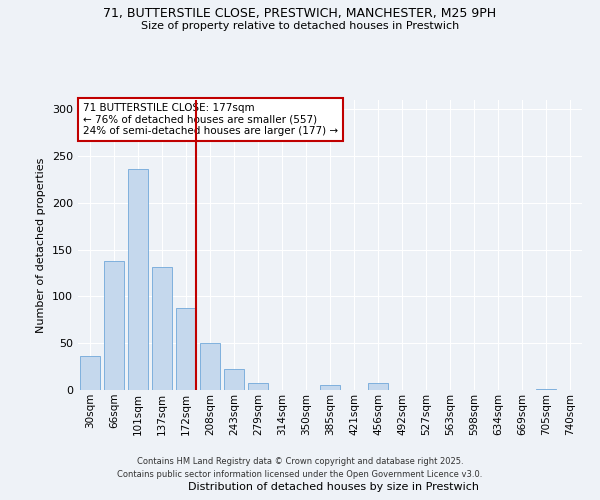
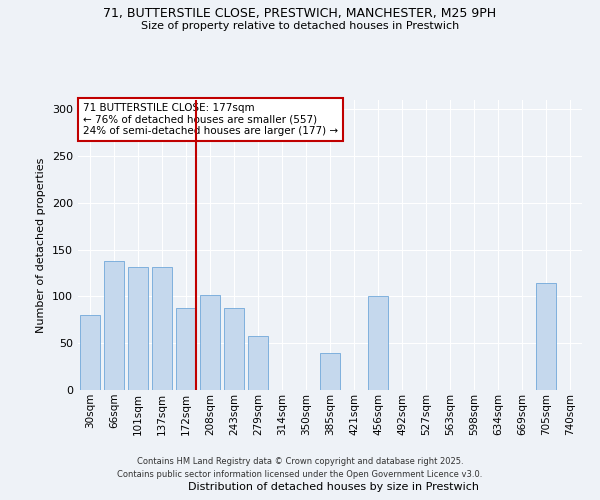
30sqm: 36 -> 80
101sqm: 236 -> 132
208sqm: 50 -> 102
243sqm: 22 -> 88
279sqm: 7 -> 58
385sqm: 5 -> 40
456sqm: 8 -> 100
705sqm: 1 -> 114
